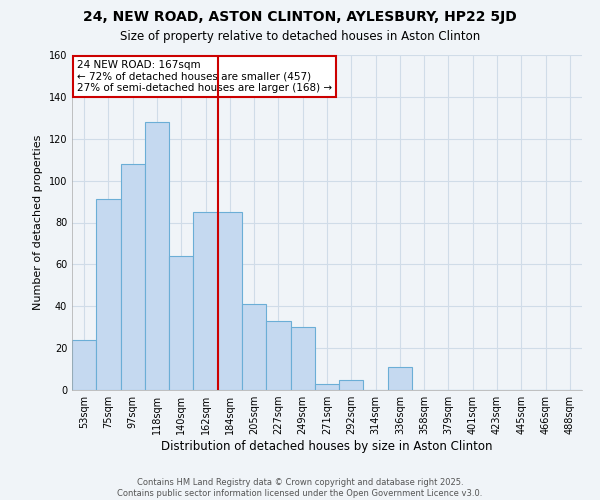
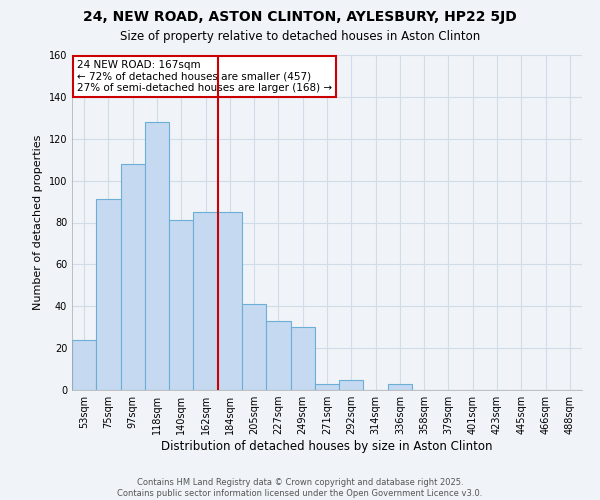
140sqm: 64 -> 81
336sqm: 11 -> 3
